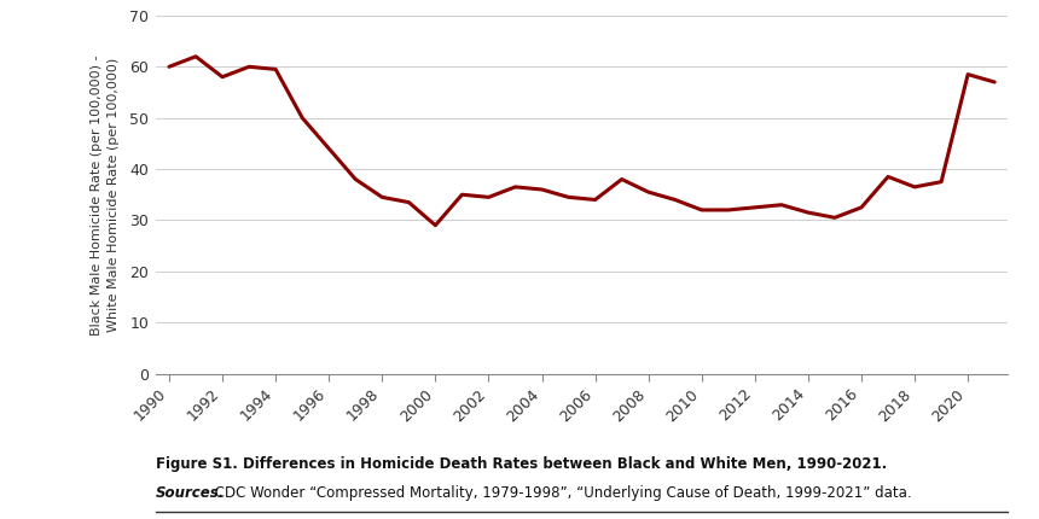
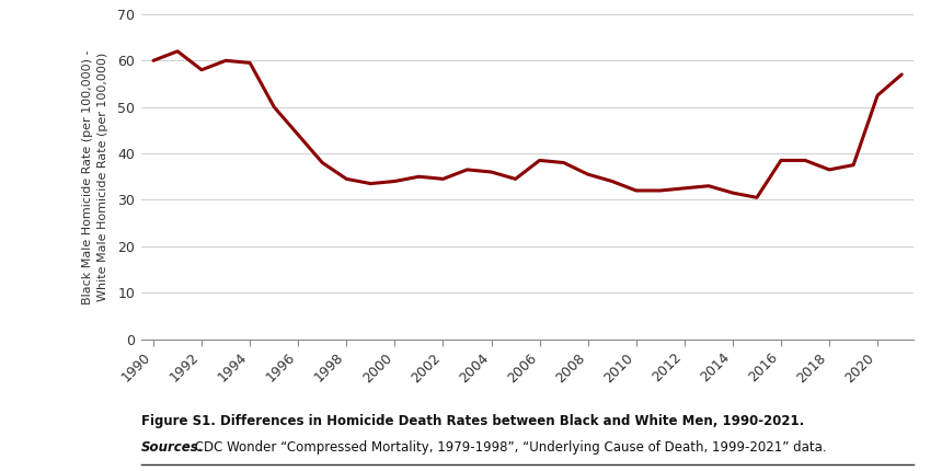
2000: 29.0 -> 34.0
2006: 34.0 -> 38.5
2016: 32.5 -> 38.5
2020: 58.5 -> 52.5
